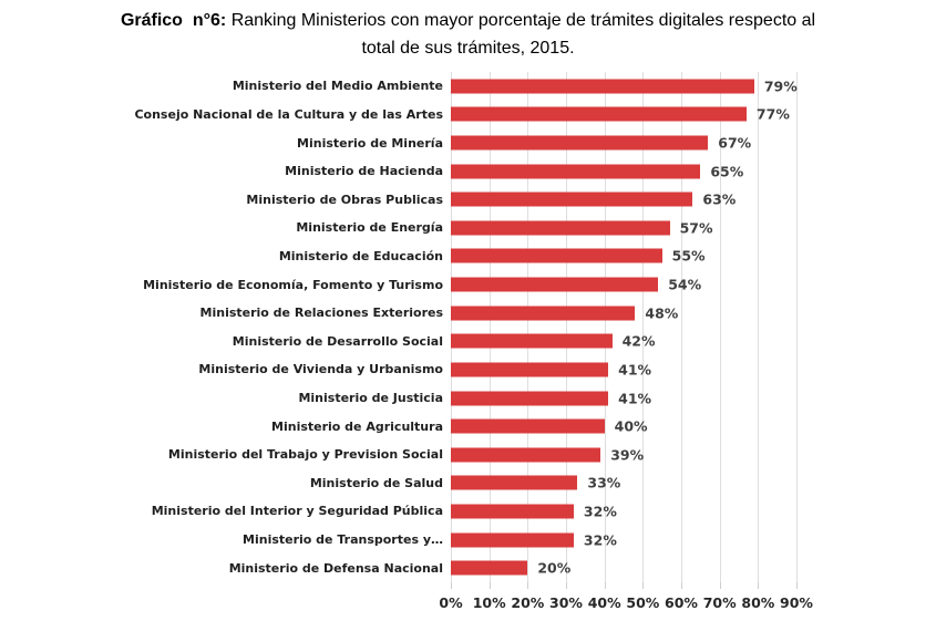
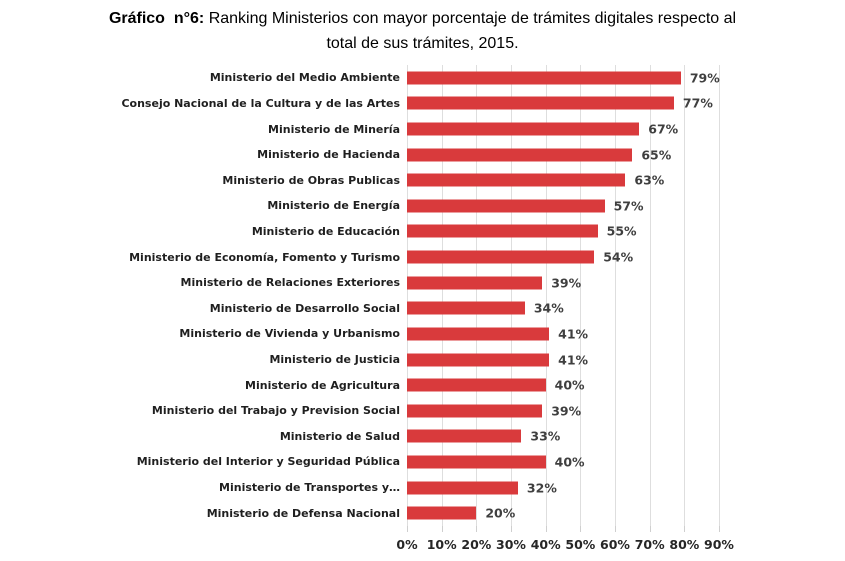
Ministerio de Relaciones Exteriores: 48% -> 39%
Ministerio de Desarrollo Social: 42% -> 34%
Ministerio del Interior y Seguridad Pública: 32% -> 40%
